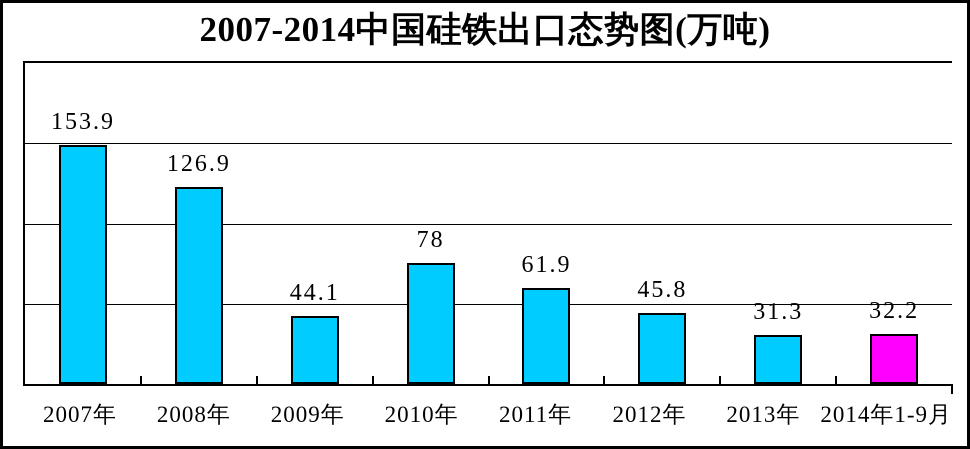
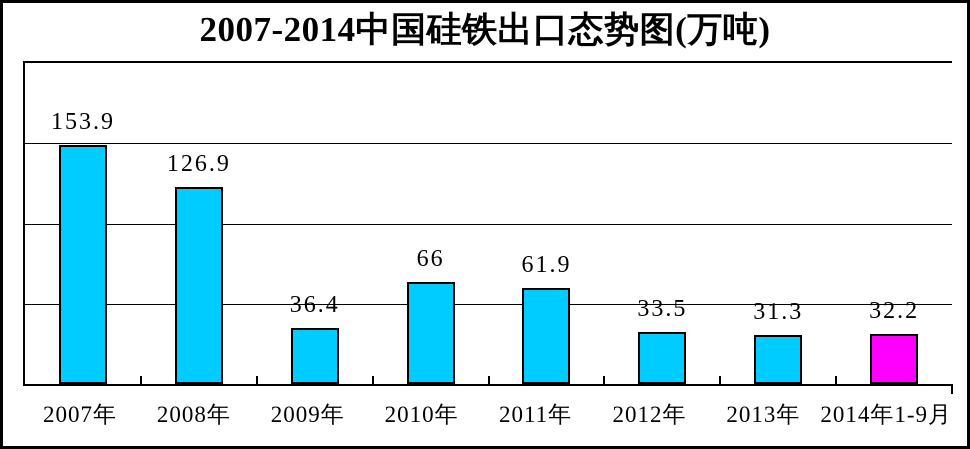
2009年: 44.1 -> 36.4
2010年: 78 -> 66
2012年: 45.8 -> 33.5
